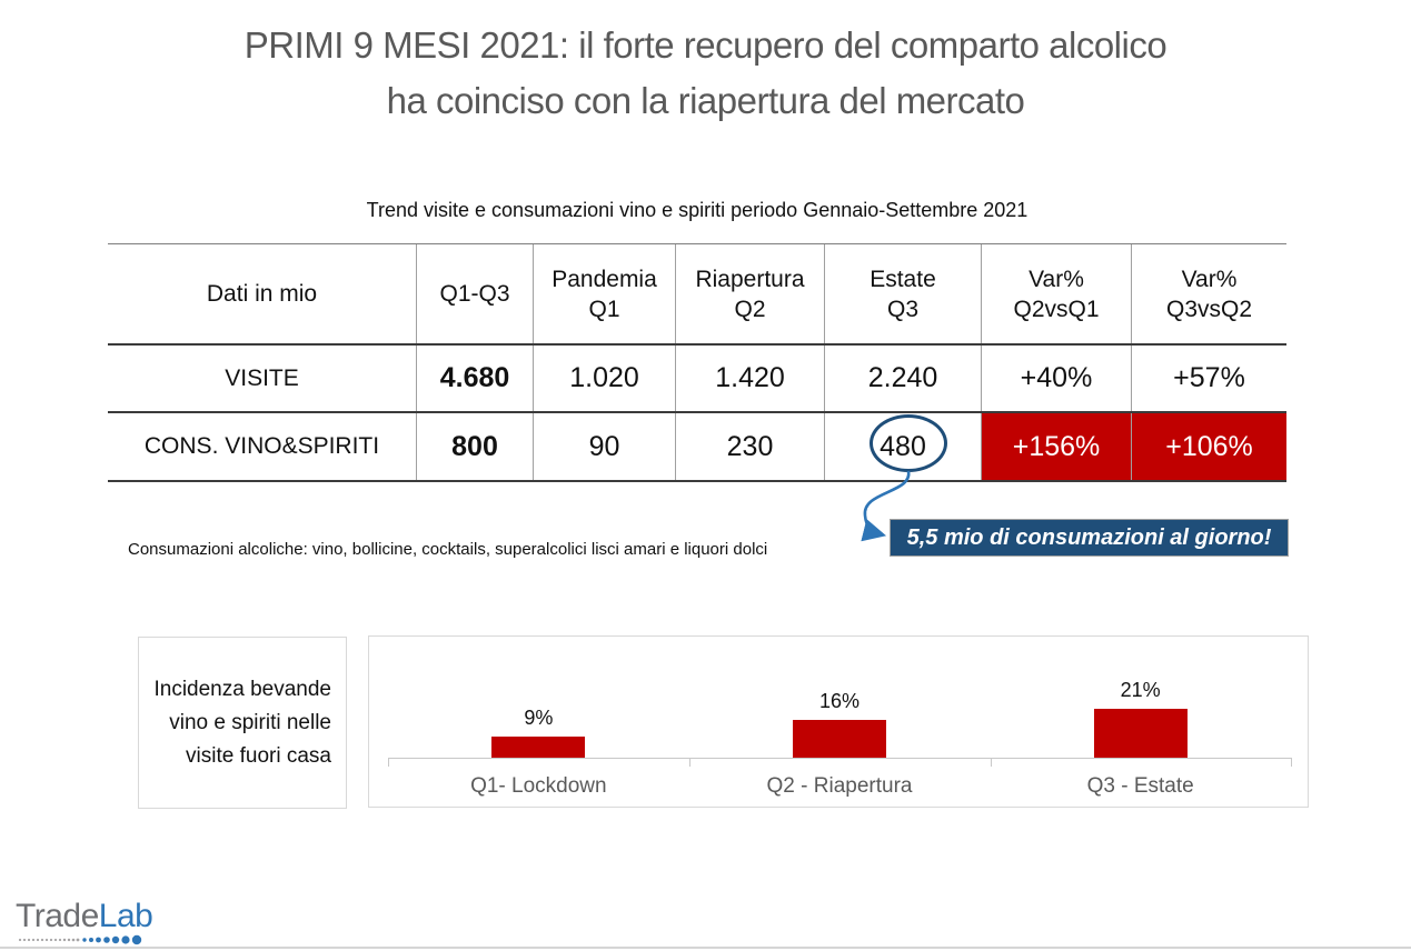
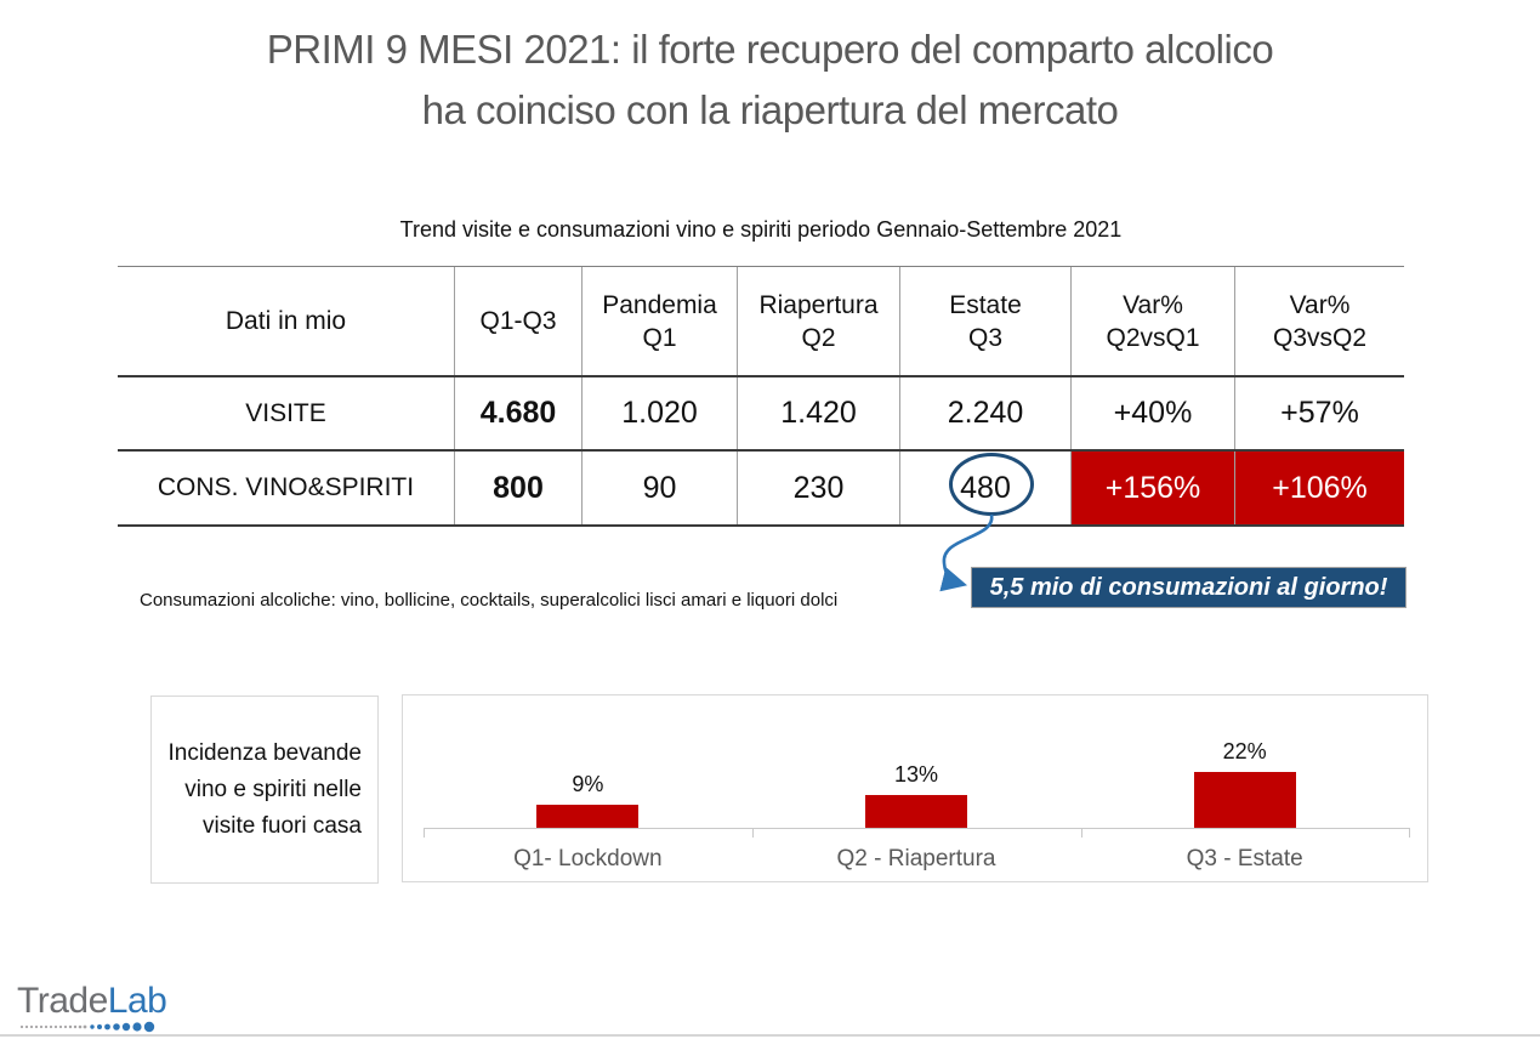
Q2 - Riapertura: 16% -> 13%
Q3 - Estate: 21% -> 22%
